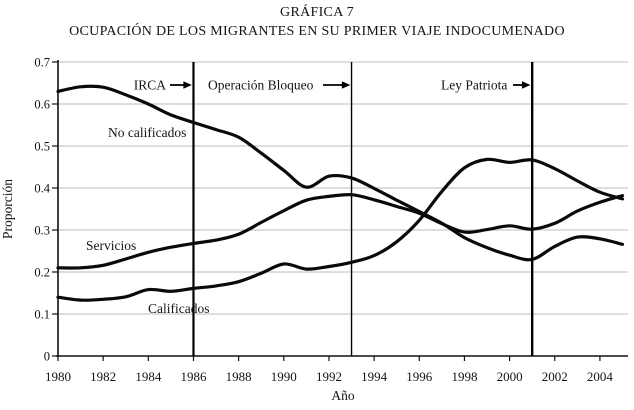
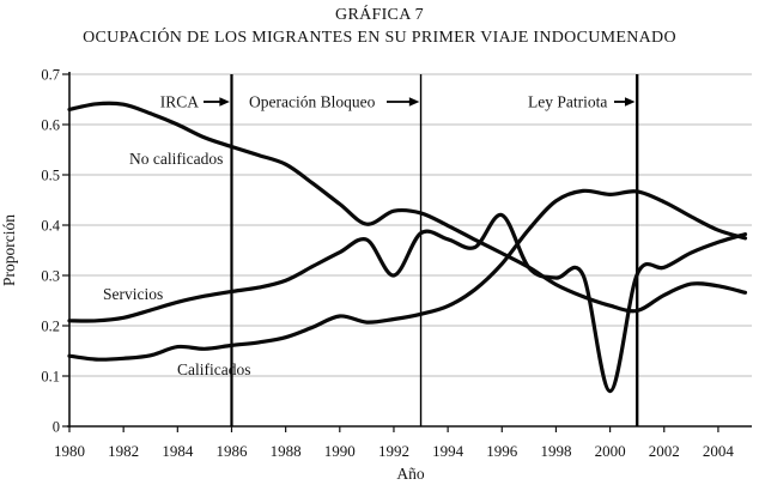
Servicios/1992: 0.38 -> 0.30
Servicios/1996: 0.34 -> 0.42
Servicios/2000: 0.31 -> 0.07
